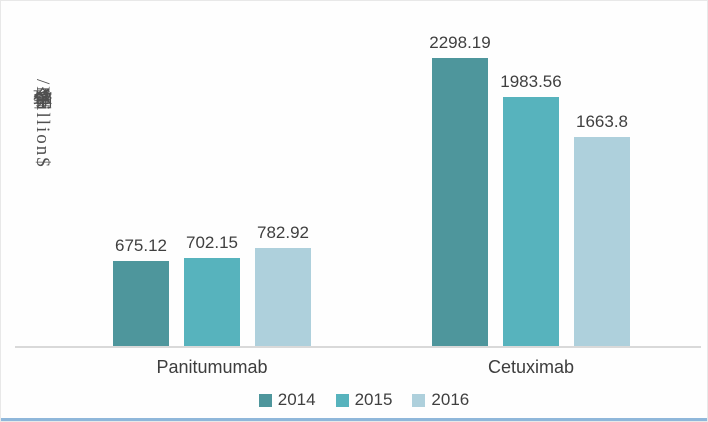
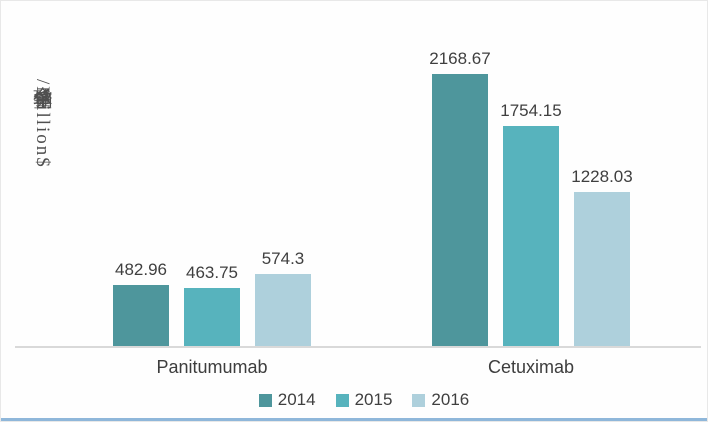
2014/Panitumumab: 675.12 -> 482.96
2015/Panitumumab: 702.15 -> 463.75
2016/Panitumumab: 782.92 -> 574.3
2014/Cetuximab: 2298.19 -> 2168.67
2015/Cetuximab: 1983.56 -> 1754.15
2016/Cetuximab: 1663.8 -> 1228.03
